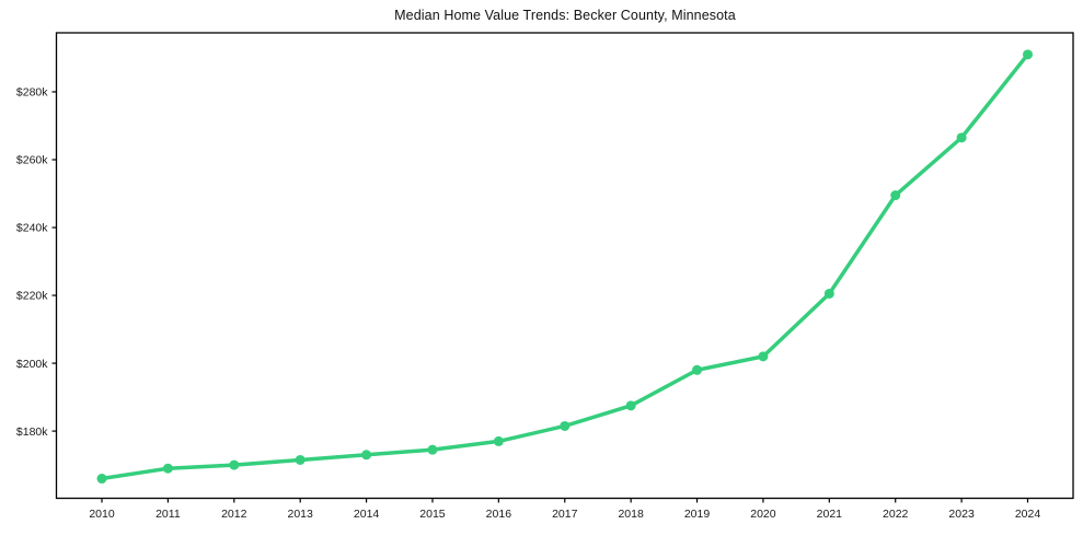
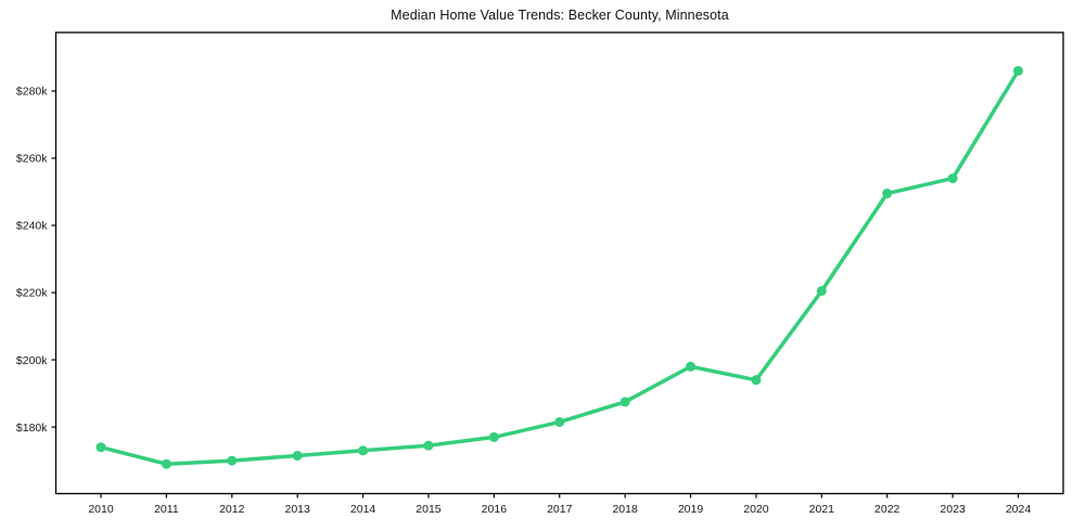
2010: $166k -> $174k
2020: $202k -> $194k
2023: $266k -> $254k
2024: $291k -> $286k
